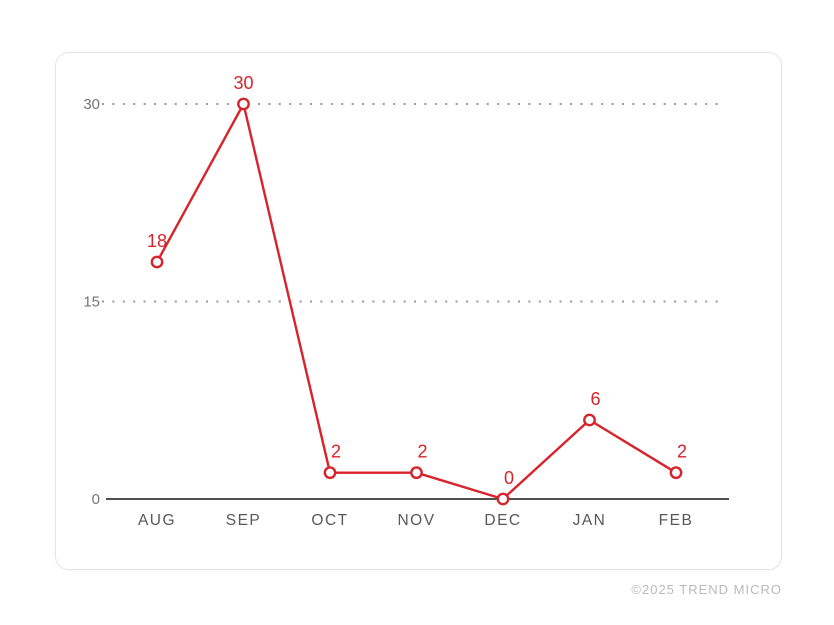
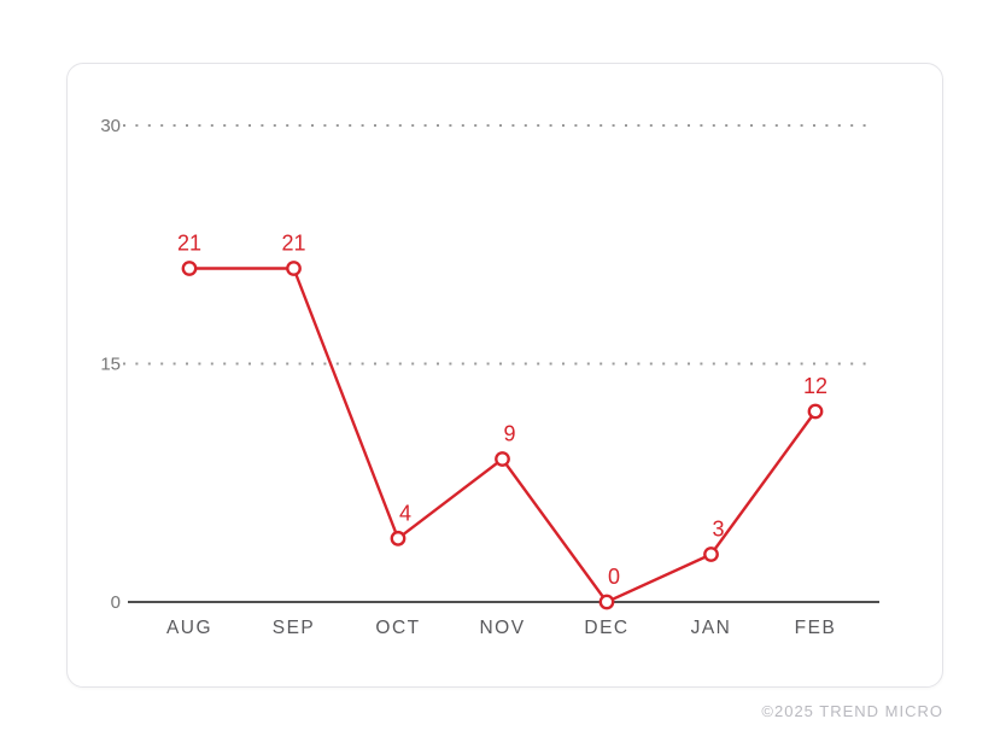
AUG: 18 -> 21
SEP: 30 -> 21
OCT: 2 -> 4
NOV: 2 -> 9
JAN: 6 -> 3
FEB: 2 -> 12
